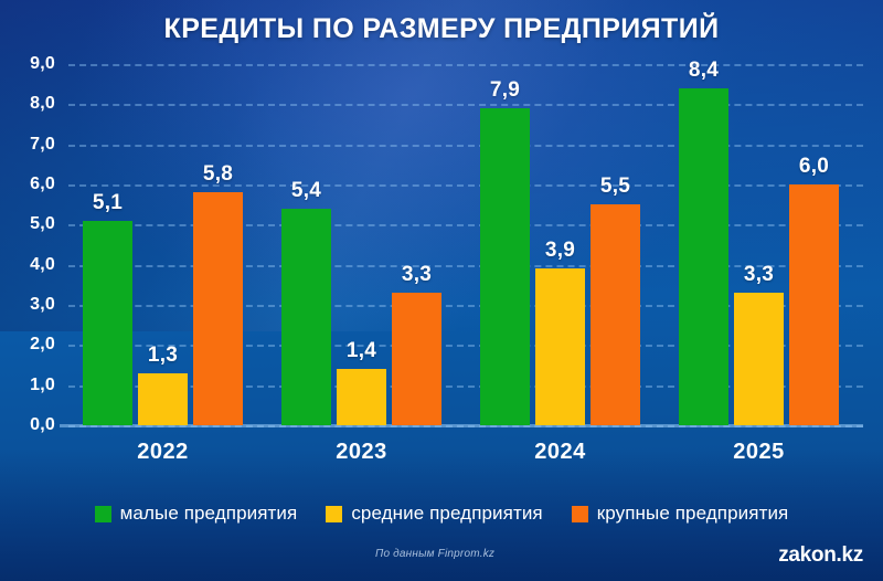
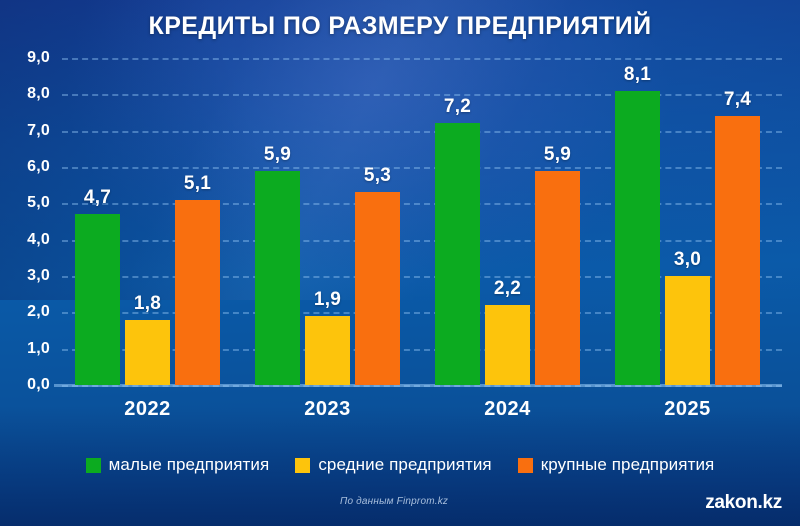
малые предприятия/2022: 5,1 -> 4,7
средние предприятия/2022: 1,3 -> 1,8
крупные предприятия/2022: 5,8 -> 5,1
малые предприятия/2023: 5,4 -> 5,9
средние предприятия/2023: 1,4 -> 1,9
крупные предприятия/2023: 3,3 -> 5,3
малые предприятия/2024: 7,9 -> 7,2
средние предприятия/2024: 3,9 -> 2,2
крупные предприятия/2024: 5,5 -> 5,9
малые предприятия/2025: 8,4 -> 8,1
средние предприятия/2025: 3,3 -> 3,0
крупные предприятия/2025: 6,0 -> 7,4
